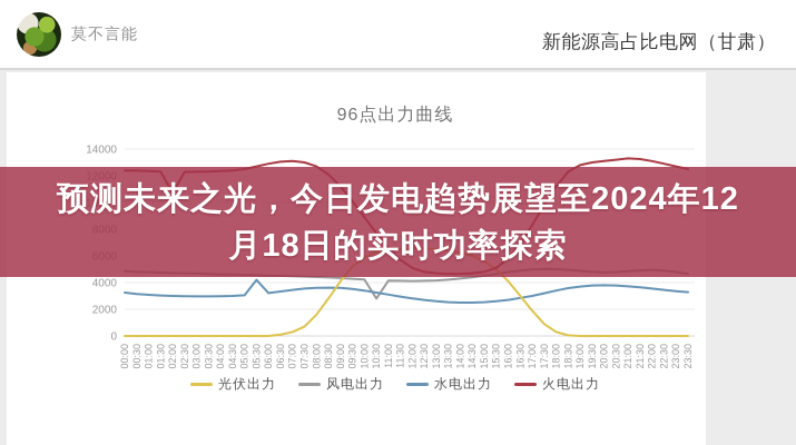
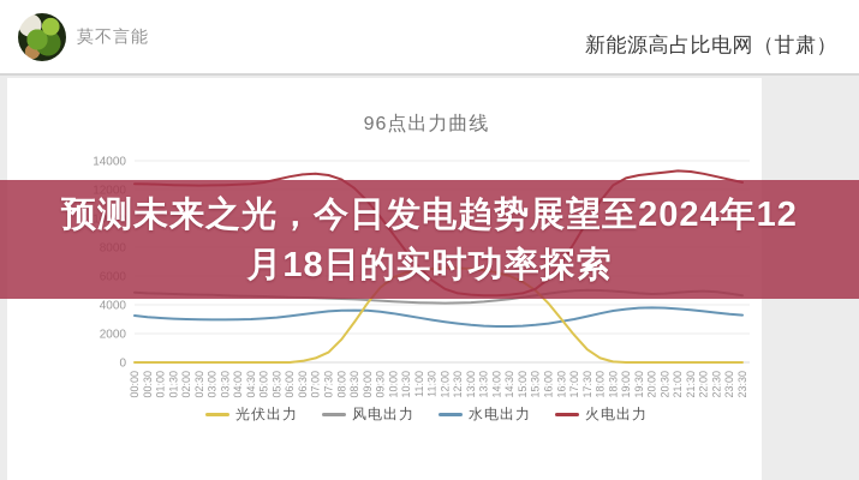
火电出力/02:00: 10700 -> 12300
水电出力/05:30: 4200 -> 3100
风电出力/10:30: 2800 -> 4200
